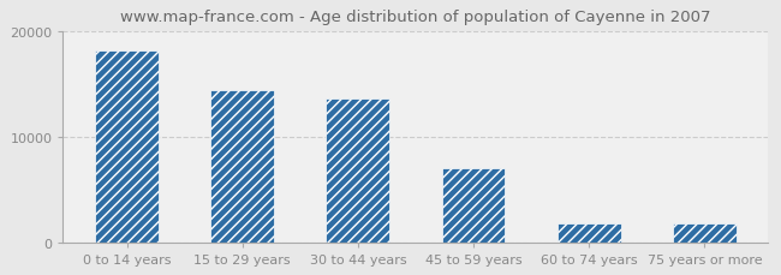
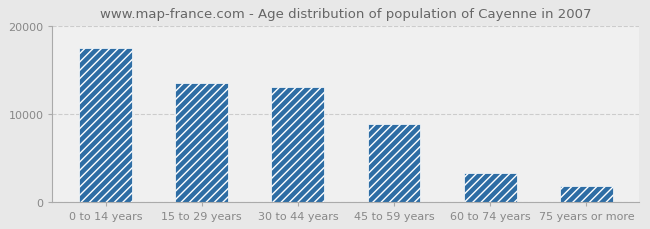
0 to 14 years: 18200 -> 17500
15 to 29 years: 14400 -> 13500
30 to 44 years: 13600 -> 13000
45 to 59 years: 7000 -> 8800
60 to 74 years: 1800 -> 3200
